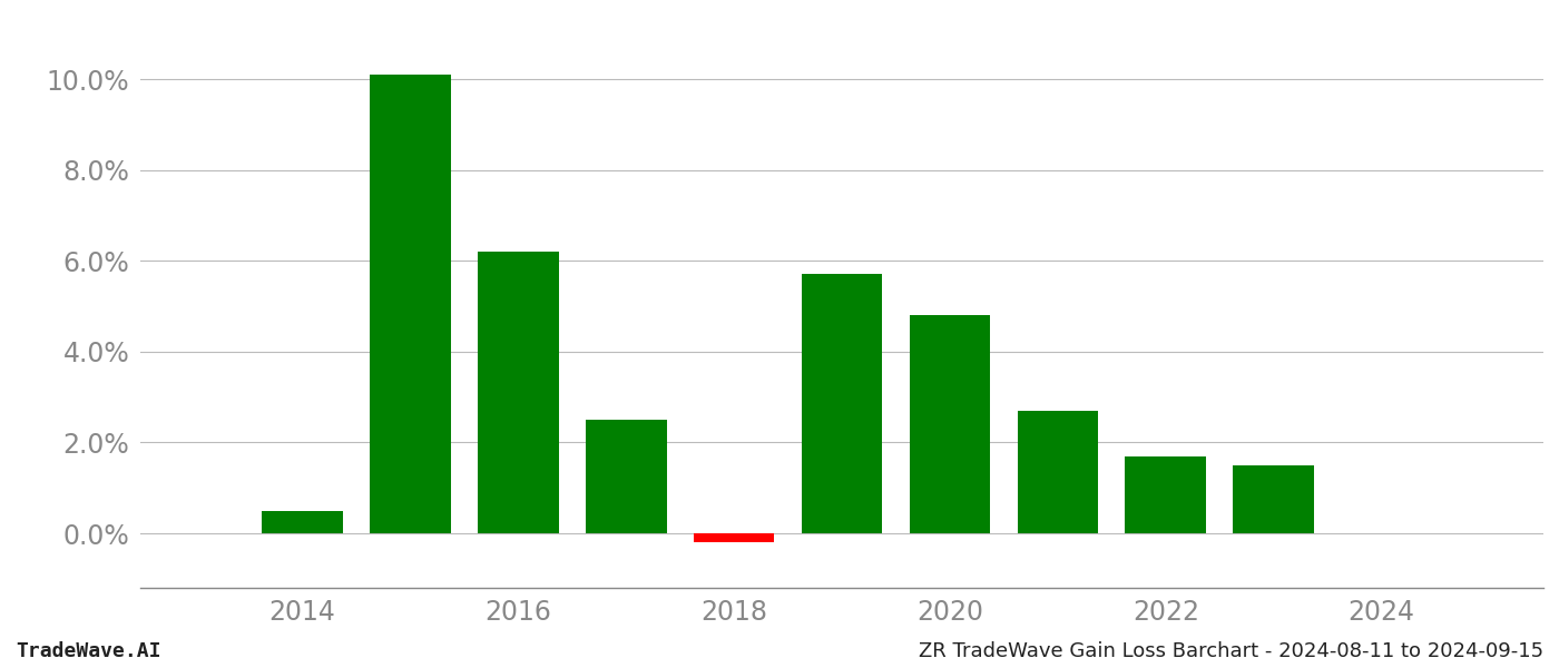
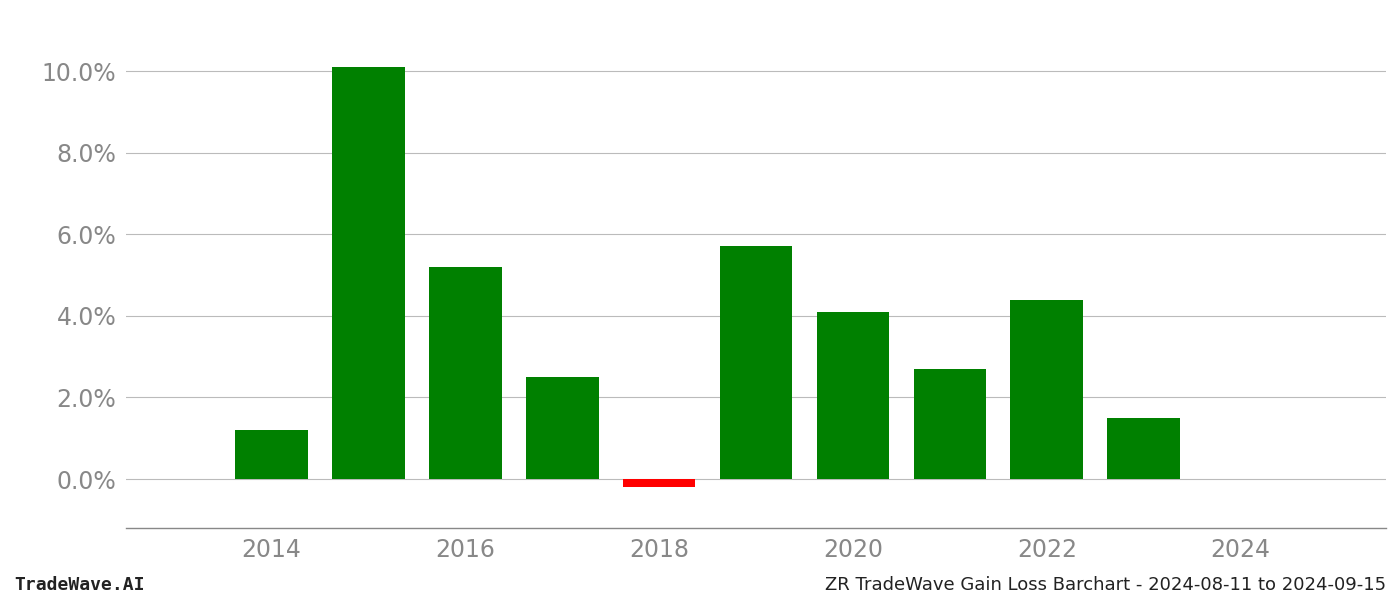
2014: 0.5% -> 1.2%
2016: 6.2% -> 5.2%
2020: 4.8% -> 4.1%
2022: 1.7% -> 4.4%
